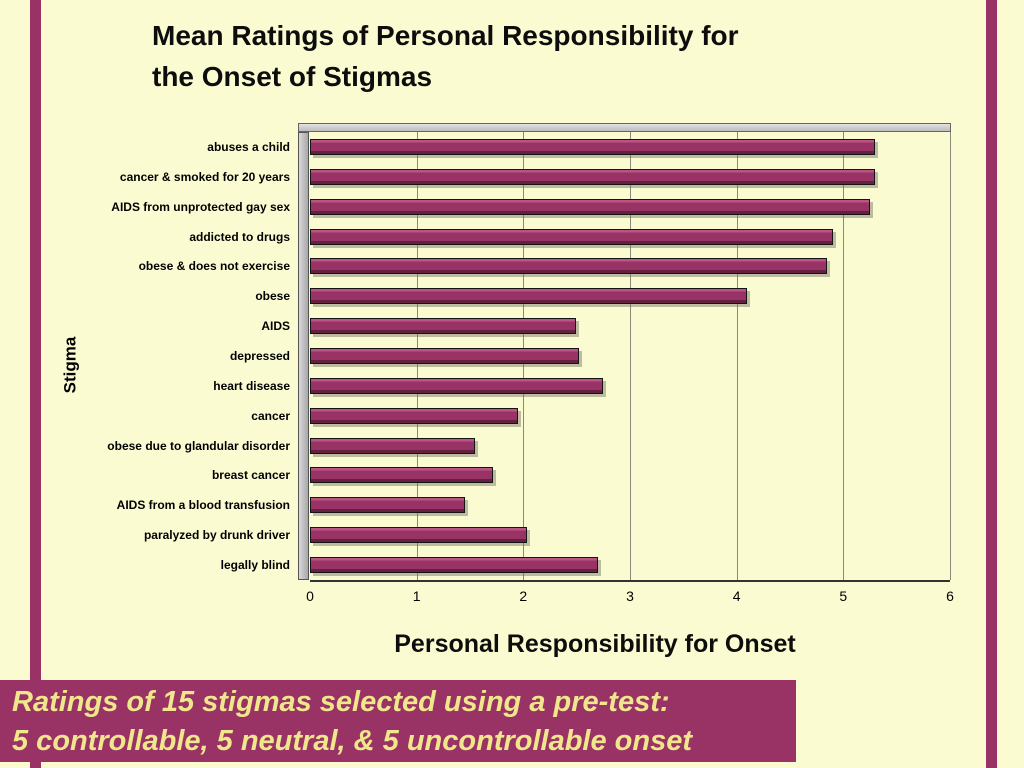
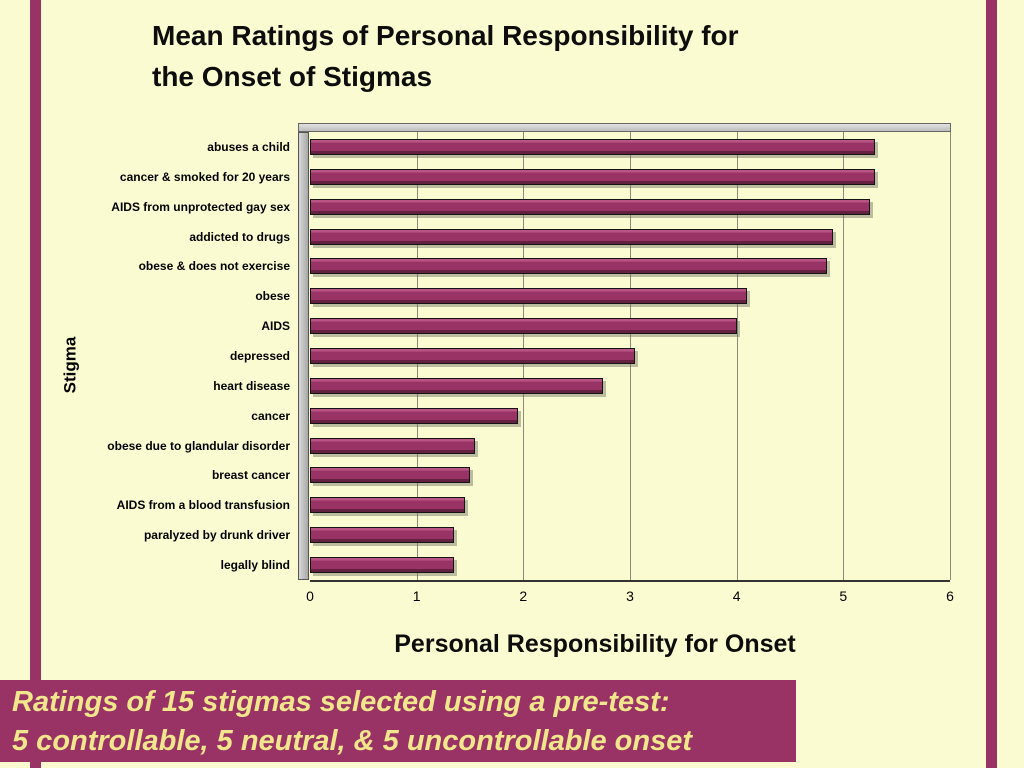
AIDS: 2.49 -> 4.00
depressed: 2.52 -> 3.05
breast cancer: 1.72 -> 1.50
paralyzed by drunk driver: 2.03 -> 1.35
legally blind: 2.70 -> 1.35
